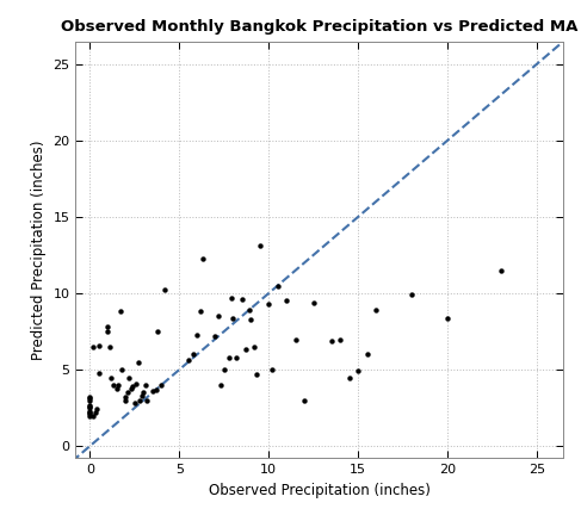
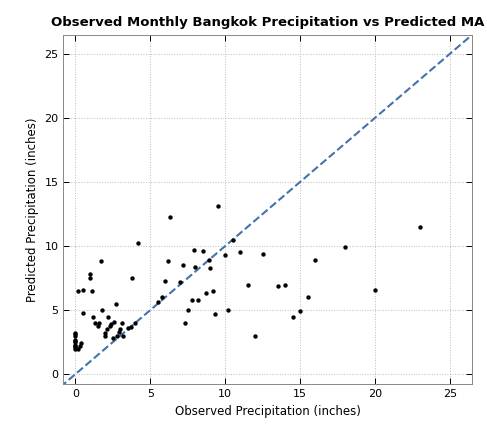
20: 8.4 -> 6.6
